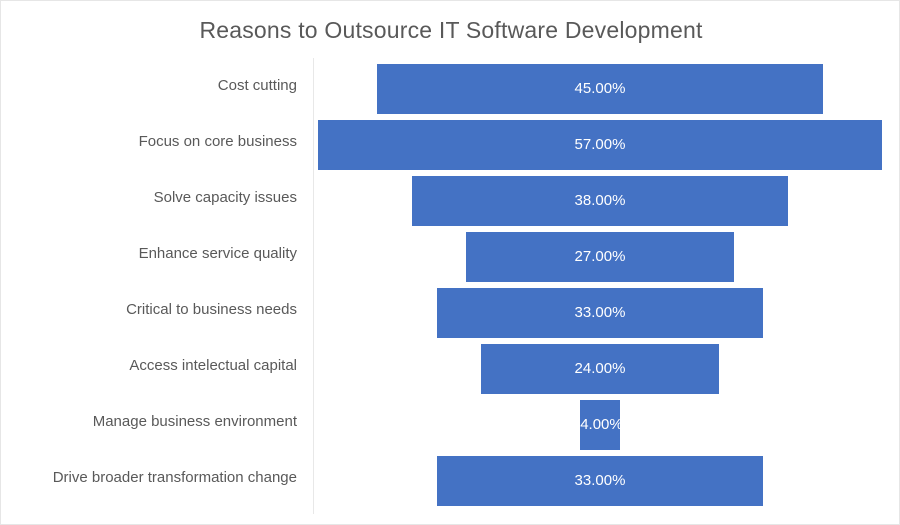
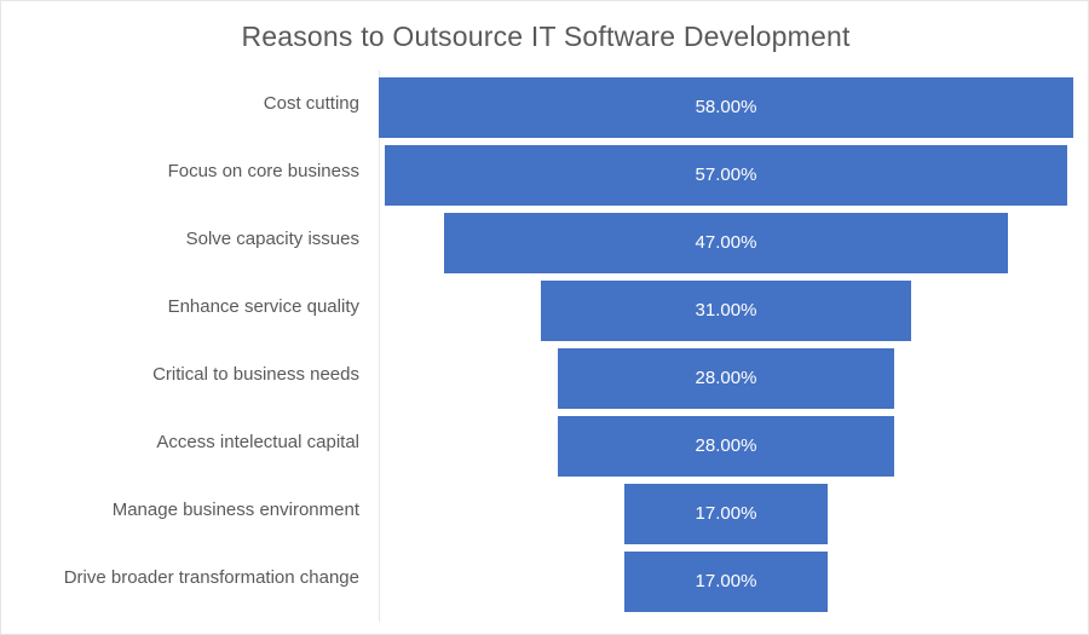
Cost cutting: 45.00% -> 58.00%
Solve capacity issues: 38.00% -> 47.00%
Enhance service quality: 27.00% -> 31.00%
Critical to business needs: 33.00% -> 28.00%
Access intelectual capital: 24.00% -> 28.00%
Manage business environment: 4.00% -> 17.00%
Drive broader transformation change: 33.00% -> 17.00%
